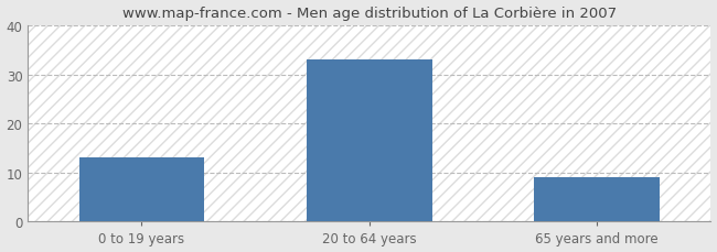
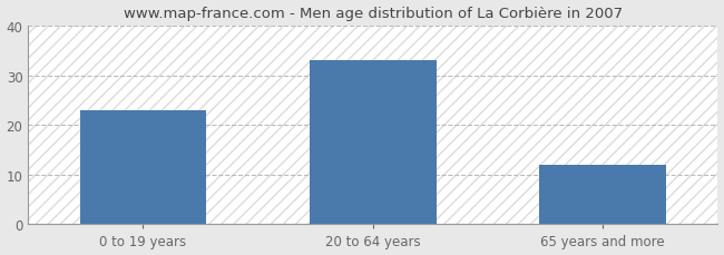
0 to 19 years: 13 -> 23
65 years and more: 9 -> 12
